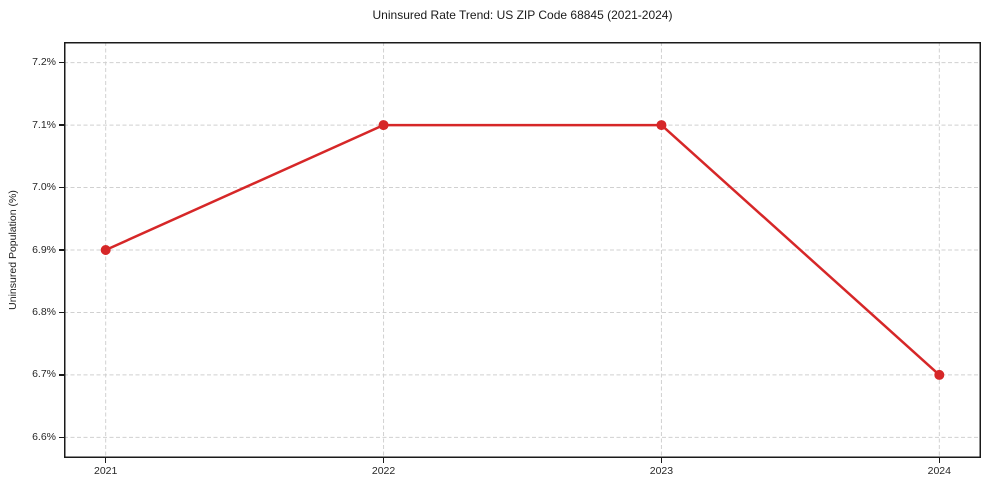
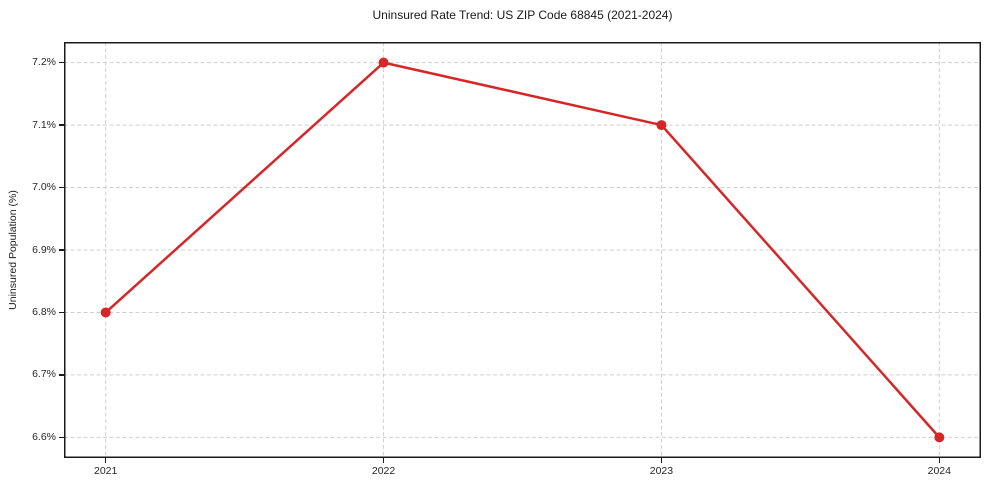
2021: 6.9% -> 6.8%
2022: 7.1% -> 7.2%
2024: 6.7% -> 6.6%
